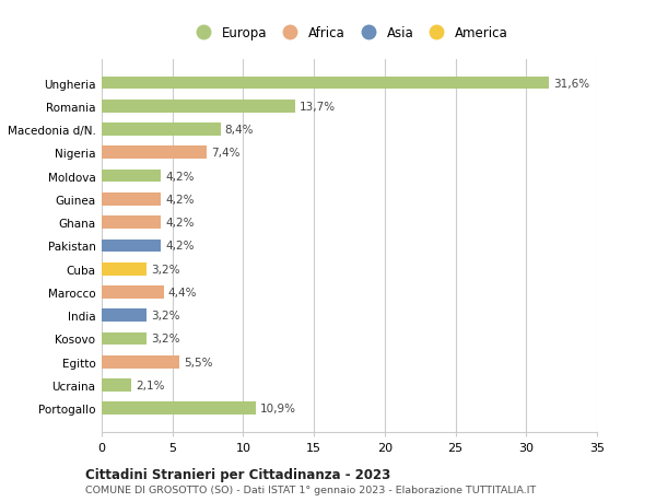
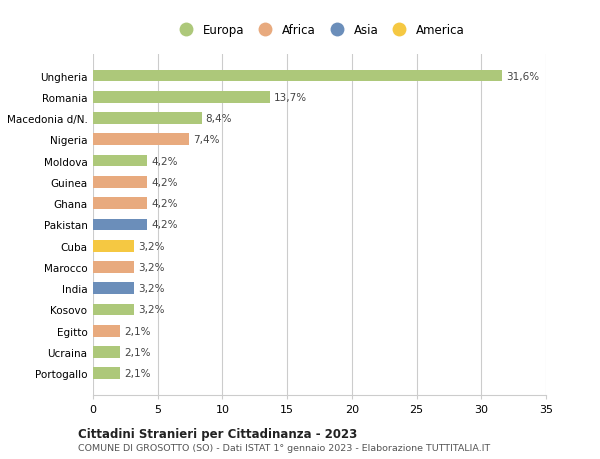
Marocco: 4,4% -> 3,2%
Egitto: 5,5% -> 2,1%
Portogallo: 10,9% -> 2,1%
